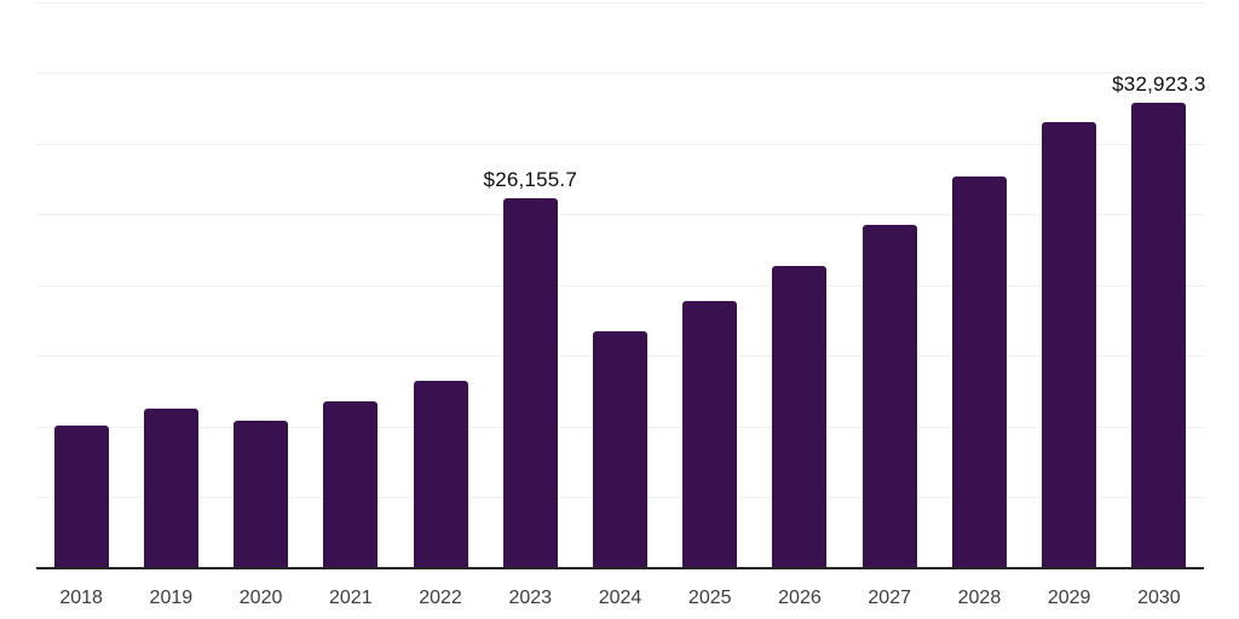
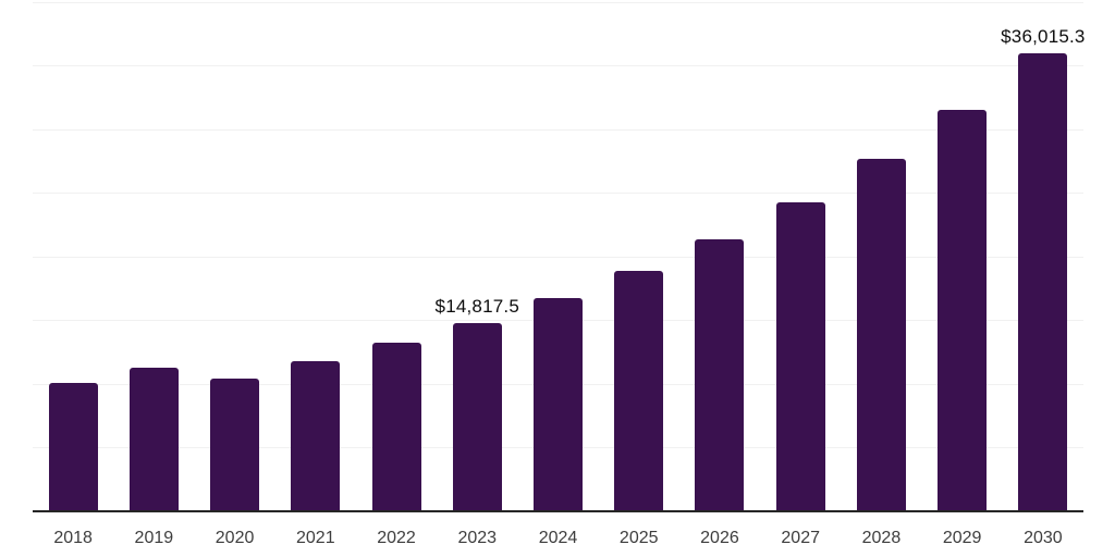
2023: $26,155.7 -> $14,817.5
2030: $32,923.3 -> $36,015.3
